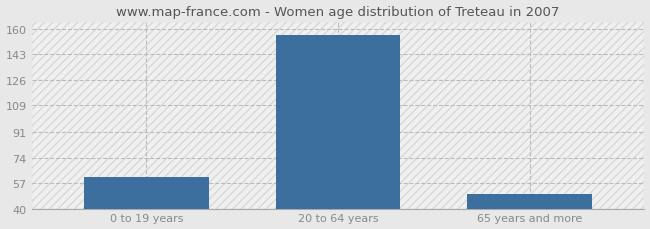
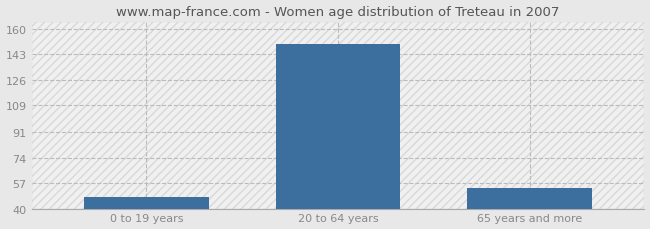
0 to 19 years: 61 -> 48
20 to 64 years: 156 -> 150
65 years and more: 50 -> 54
